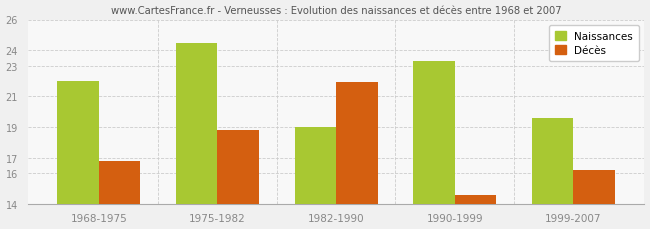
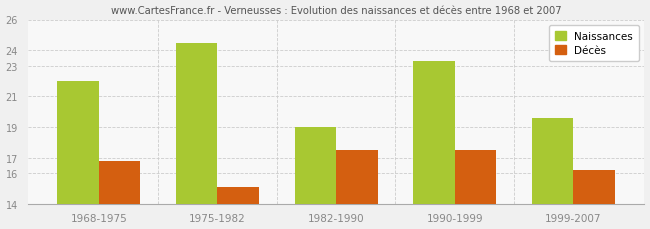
Décès/1975-1982: 18.8 -> 15.1
Décès/1982-1990: 21.9 -> 17.5
Décès/1990-1999: 14.6 -> 17.5
